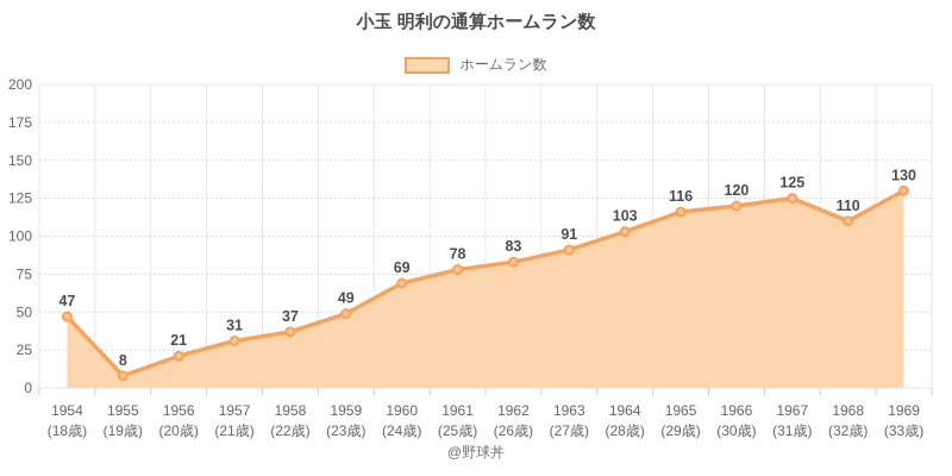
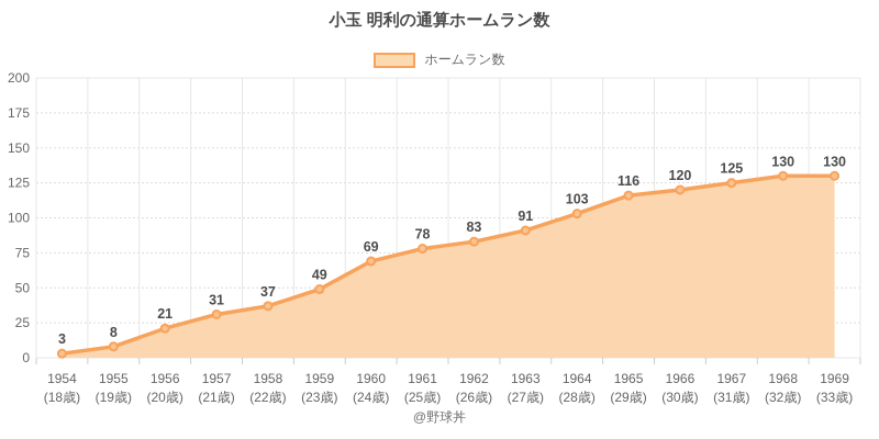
1954: 47 -> 3
1968: 110 -> 130
